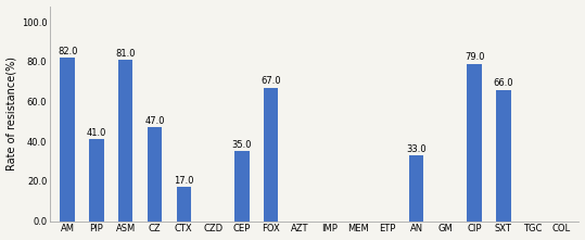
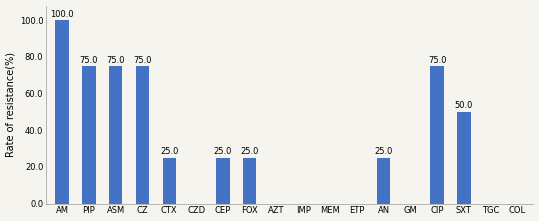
AM: 82.0 -> 100.0
PIP: 41.0 -> 75.0
ASM: 81.0 -> 75.0
CZ: 47.0 -> 75.0
CTX: 17.0 -> 25.0
CEP: 35.0 -> 25.0
FOX: 67.0 -> 25.0
AN: 33.0 -> 25.0
CIP: 79.0 -> 75.0
SXT: 66.0 -> 50.0
